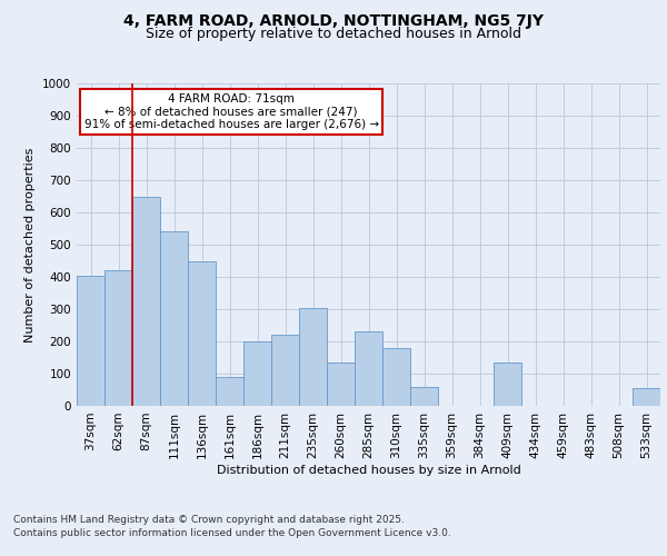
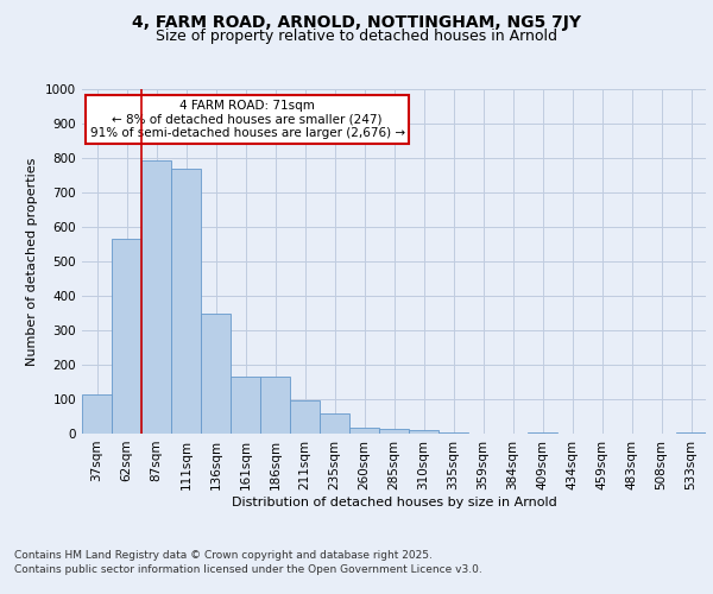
37sqm: 405 -> 113
62sqm: 420 -> 565
87sqm: 650 -> 793
111sqm: 540 -> 770
136sqm: 450 -> 350
161sqm: 90 -> 165
186sqm: 200 -> 165
211sqm: 220 -> 98
235sqm: 305 -> 57
260sqm: 135 -> 18
285sqm: 230 -> 13
310sqm: 180 -> 10
335sqm: 60 -> 2
409sqm: 135 -> 2
533sqm: 55 -> 2
